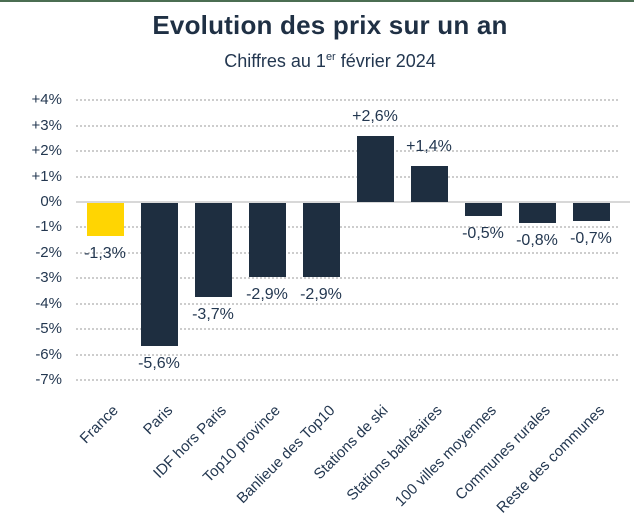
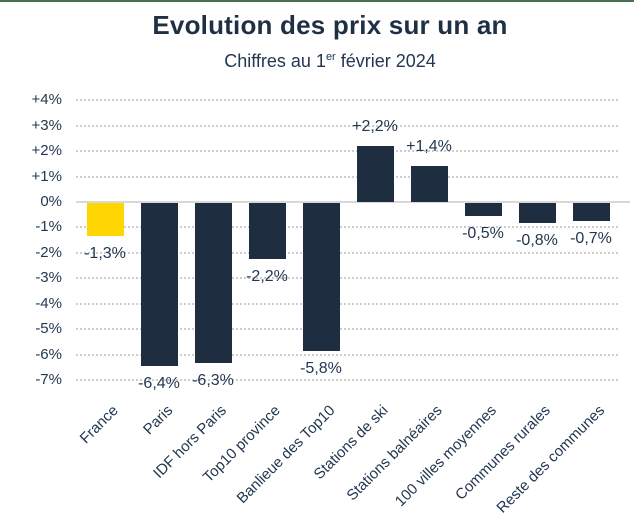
Paris: -5,6% -> -6,4%
IDF hors Paris: -3,7% -> -6,3%
Top10 province: -2,9% -> -2,2%
Banlieue des Top10: -2,9% -> -5,8%
Stations de ski: +2,6% -> +2,2%
